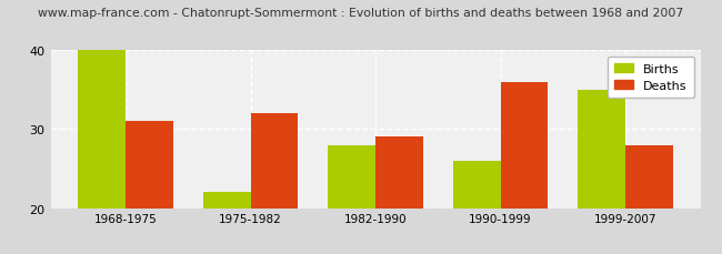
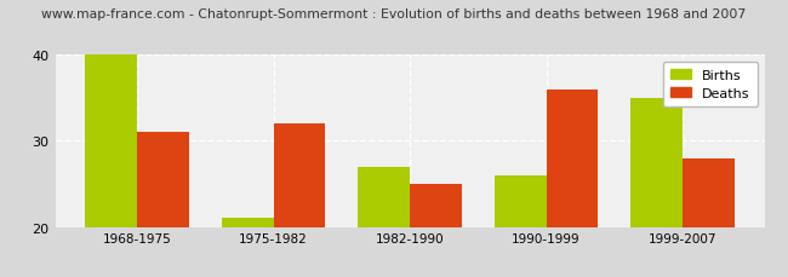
Births/1975-1982: 22 -> 21
Births/1982-1990: 28 -> 27
Deaths/1982-1990: 29 -> 25
